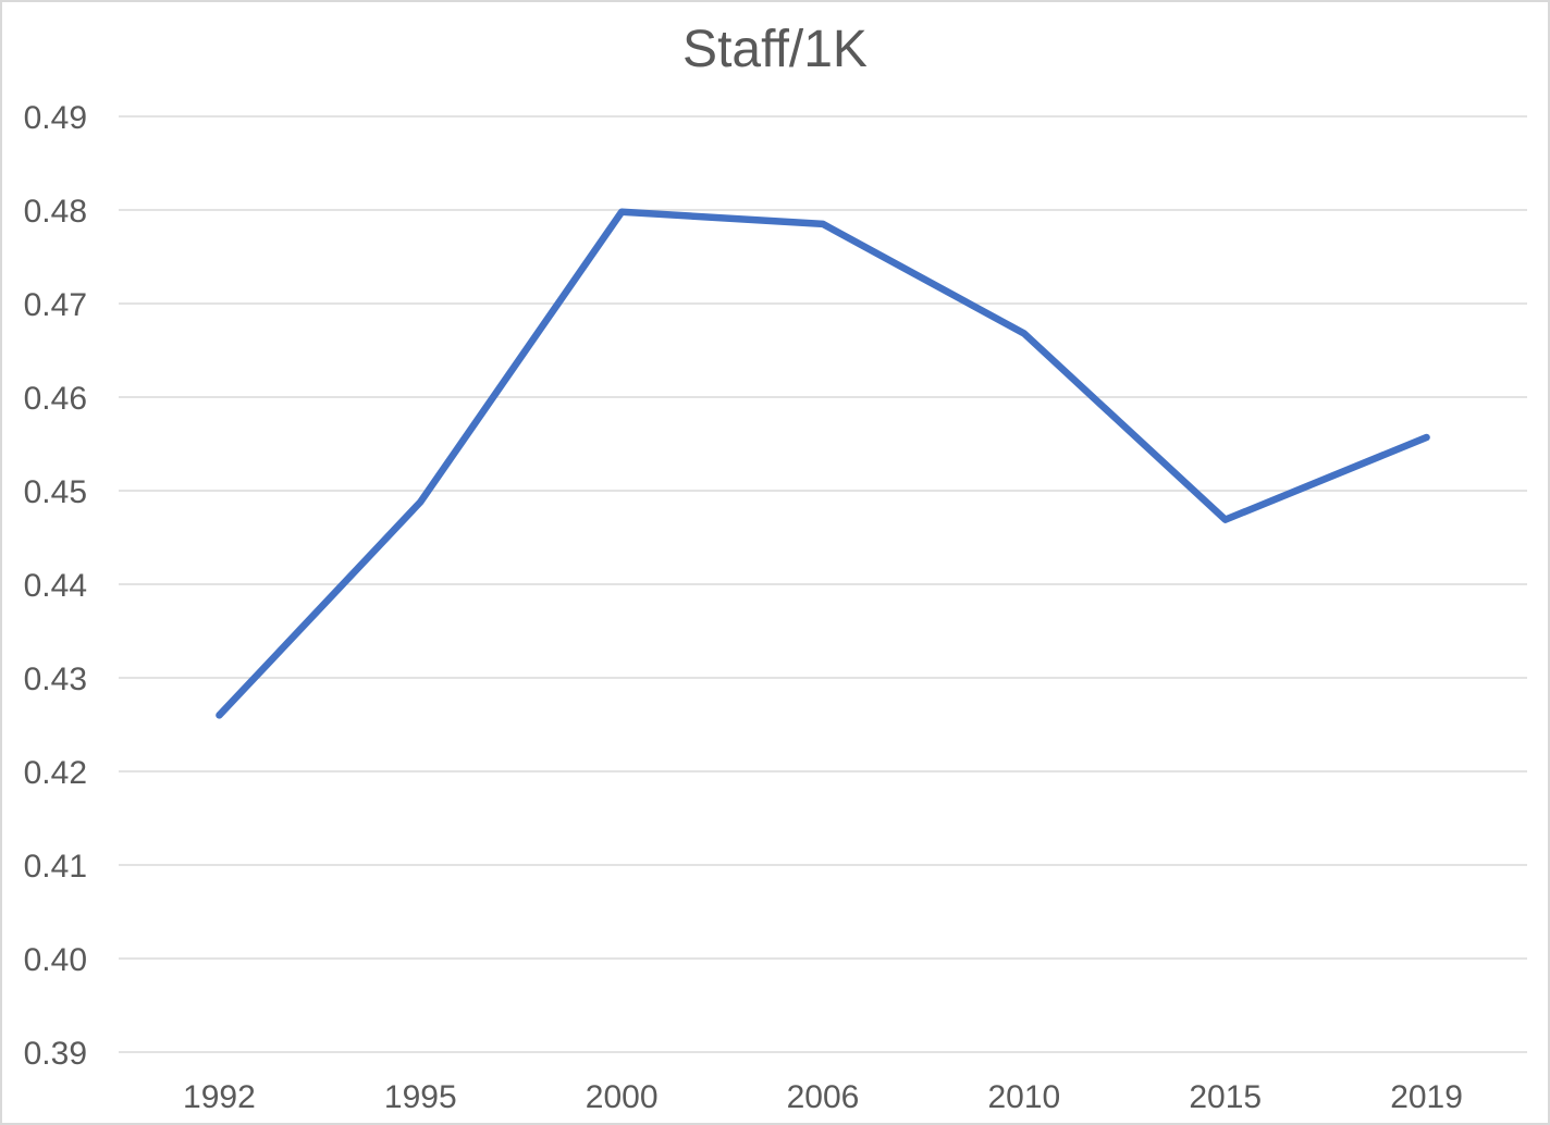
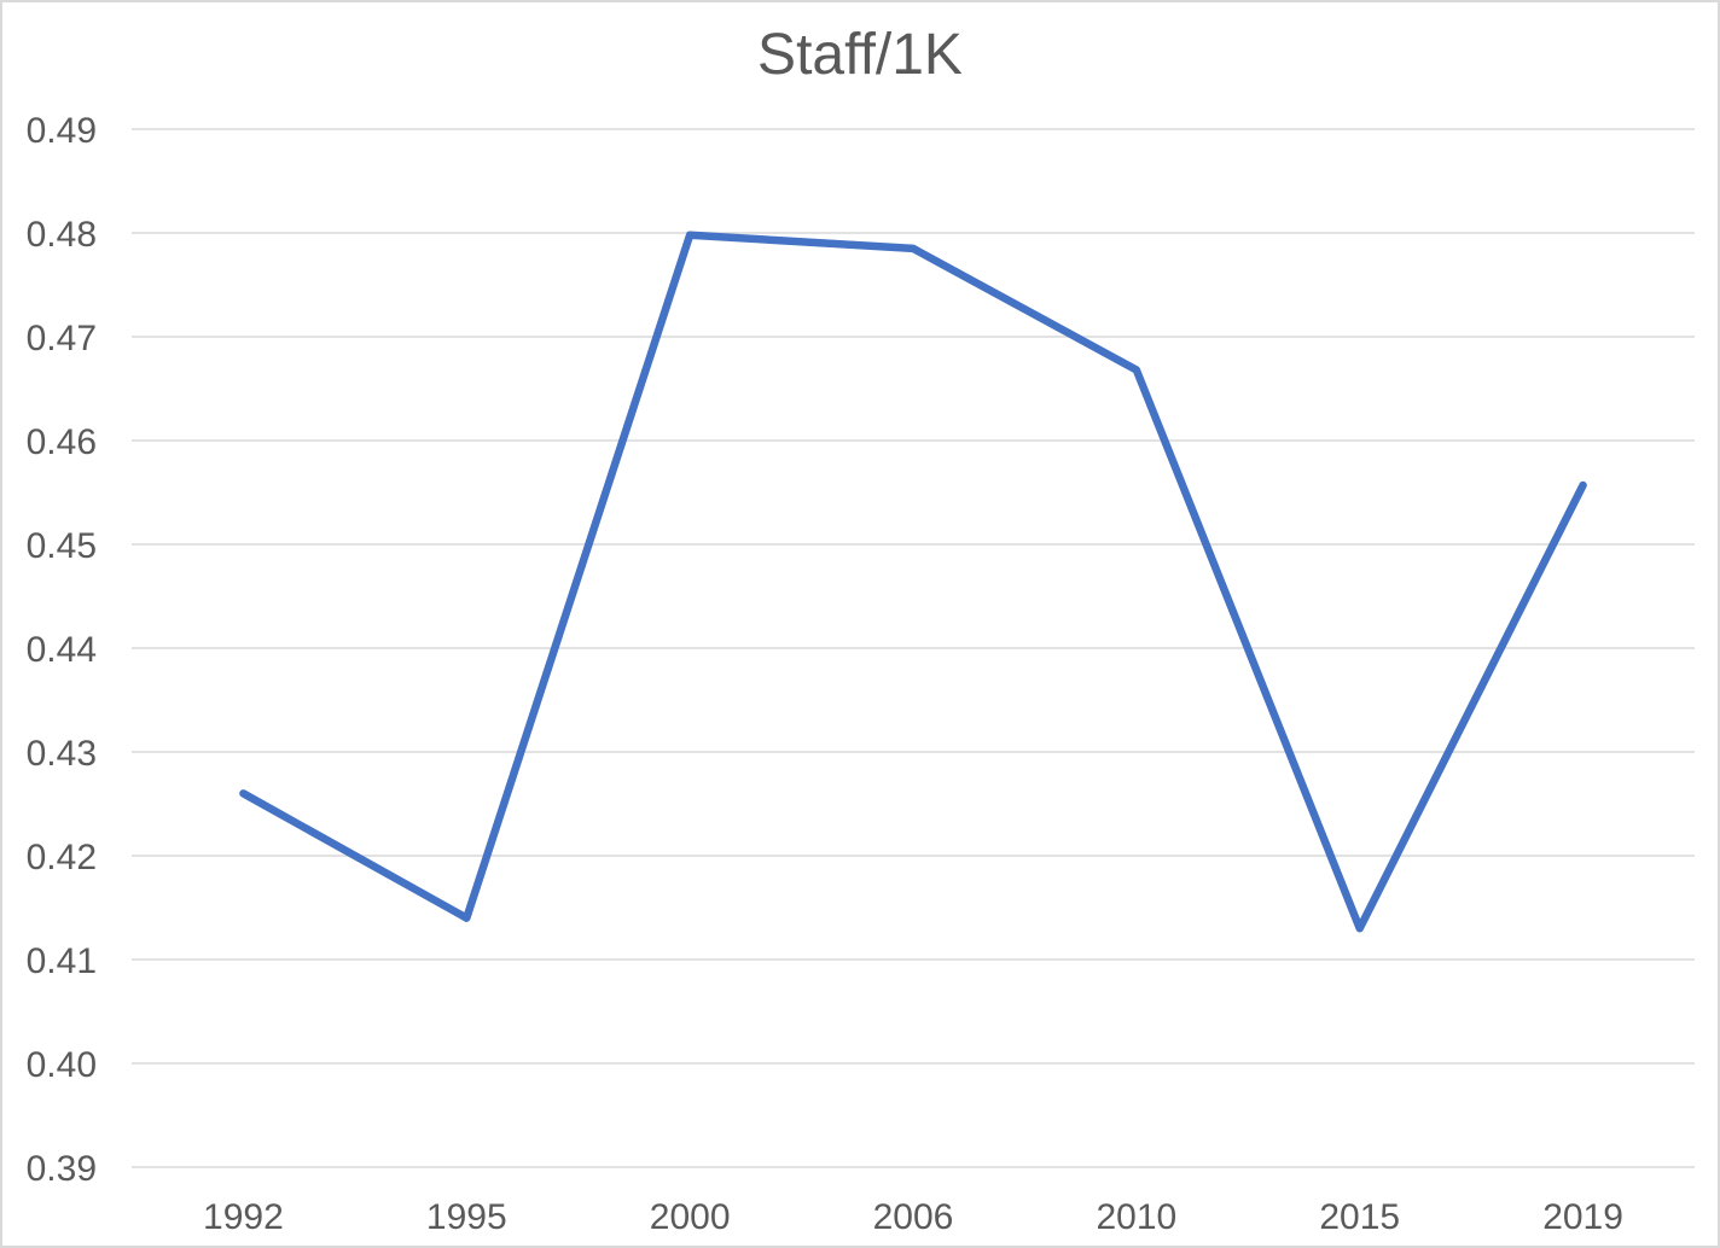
1995: 0.449 -> 0.414
2015: 0.447 -> 0.413
